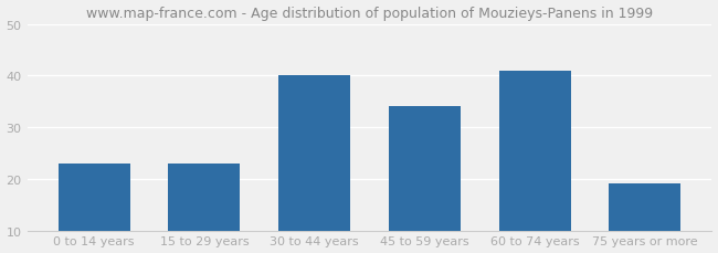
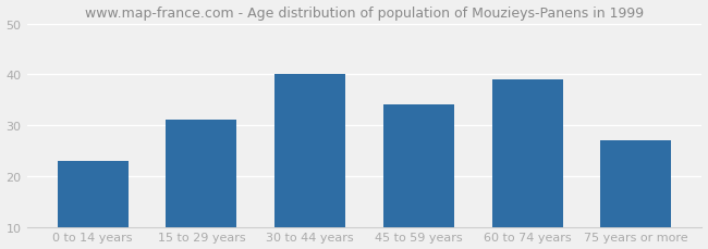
15 to 29 years: 23 -> 31
60 to 74 years: 41 -> 39
75 years or more: 19 -> 27
